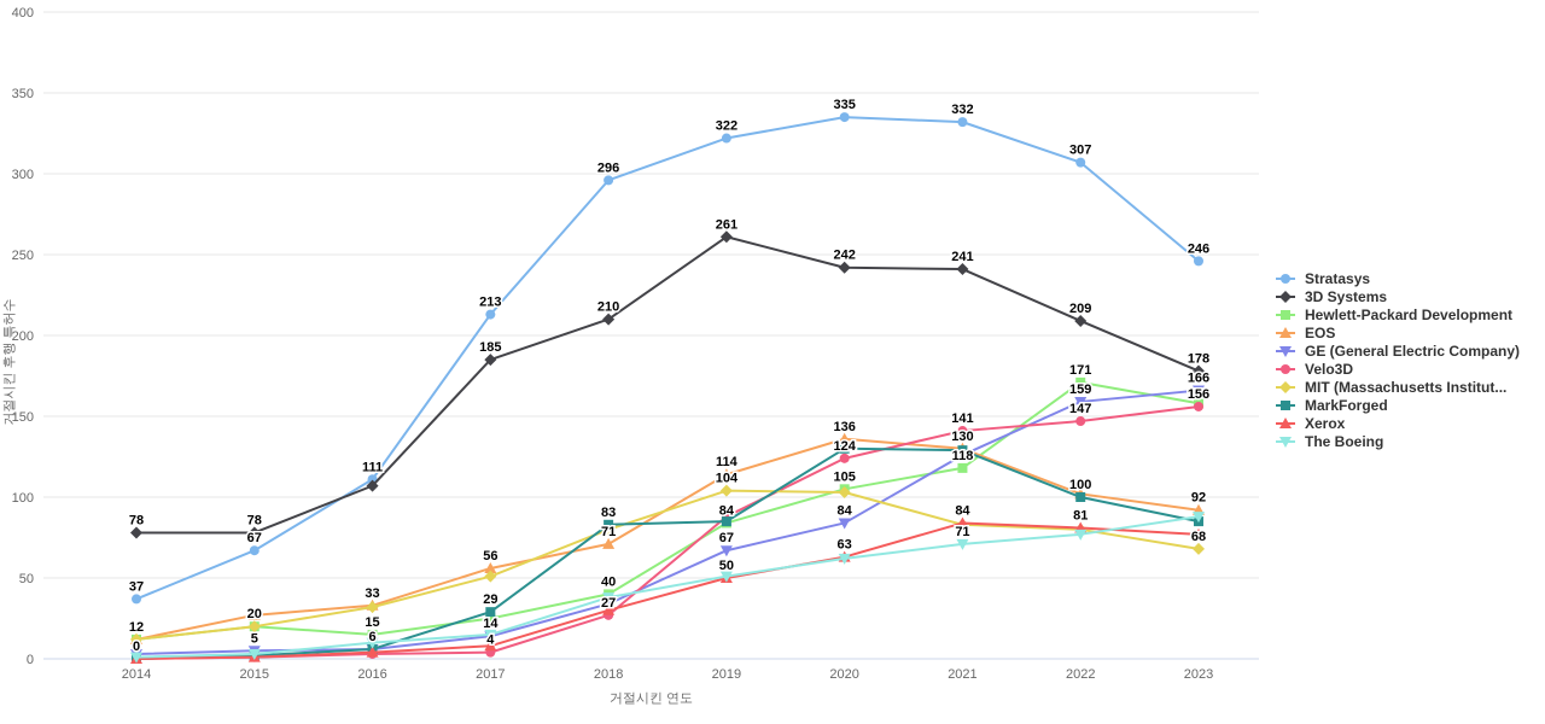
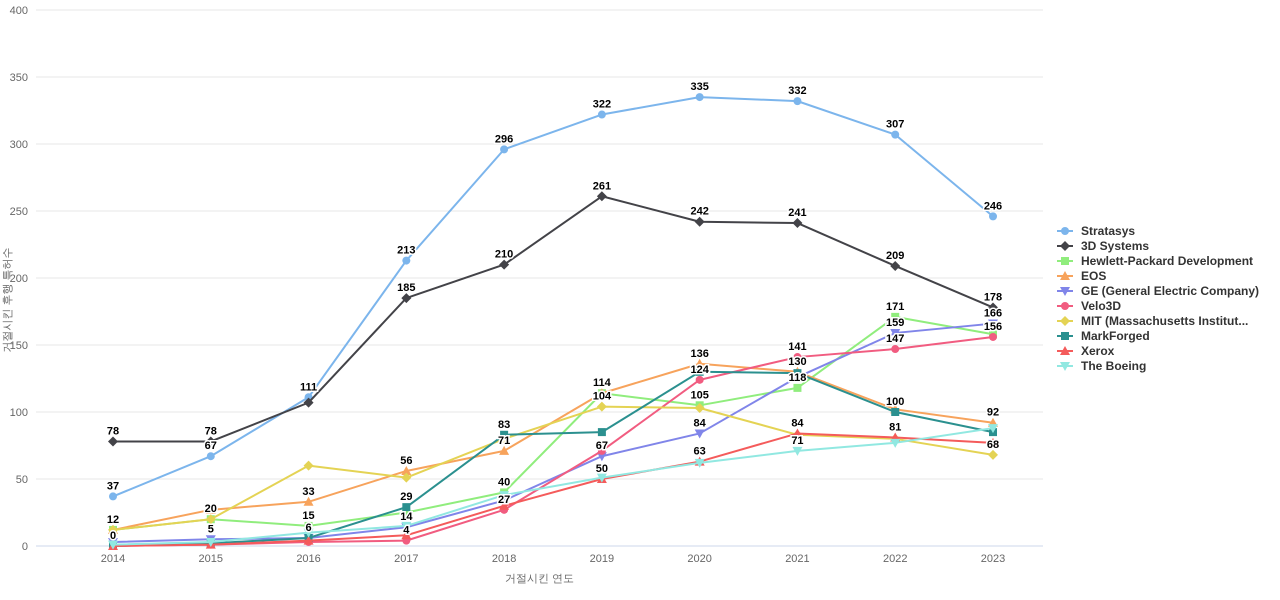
MIT (Massachusetts Institut.../2016: 32 -> 60
Hewlett-Packard Development/2019: 84 -> 114
Velo3D/2019: 88 -> 71
